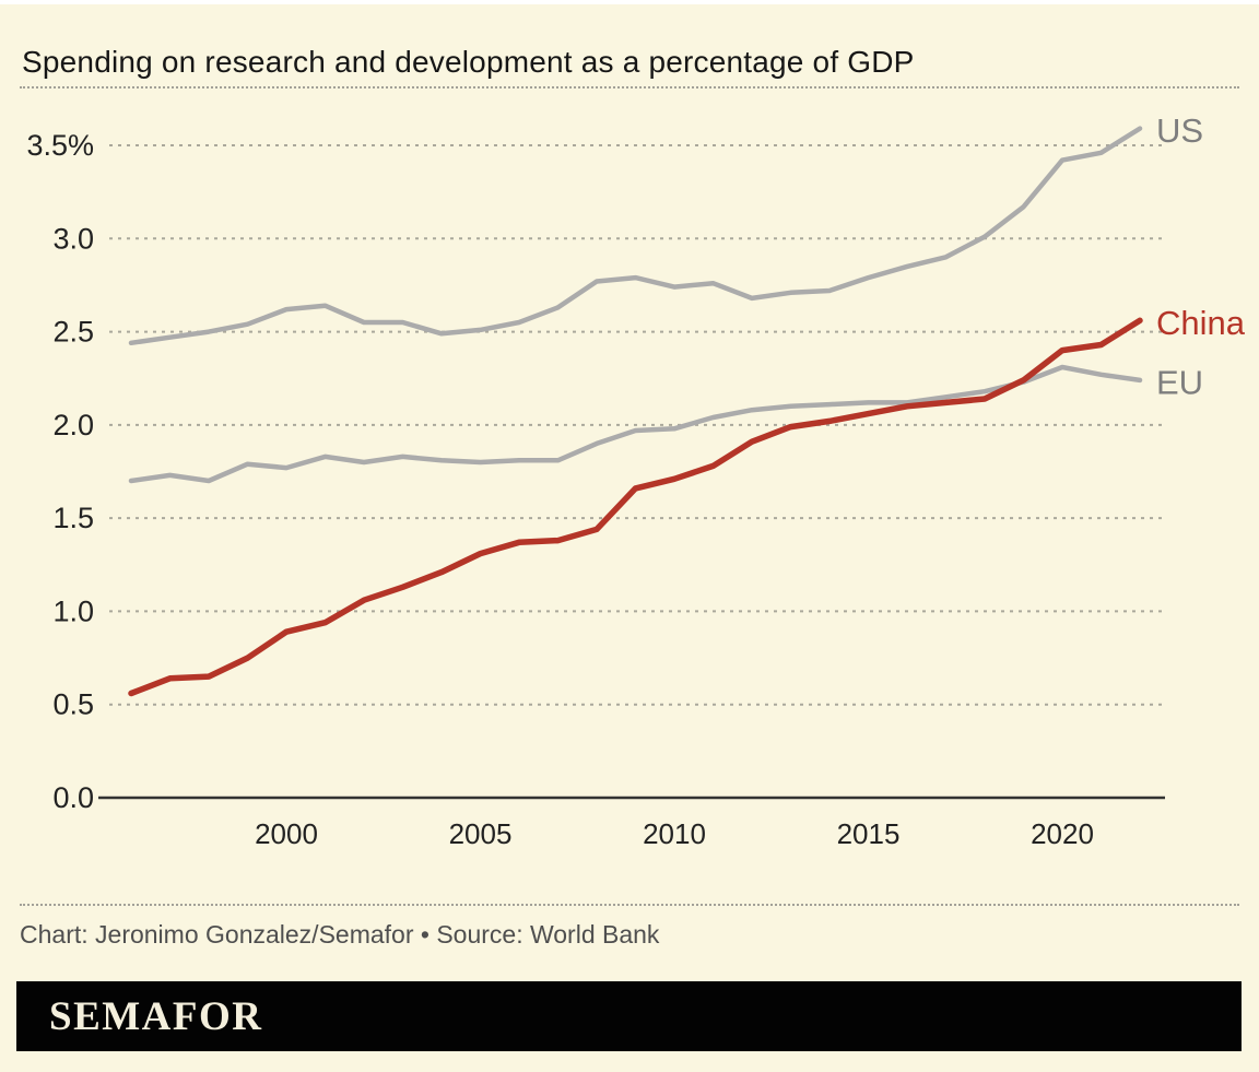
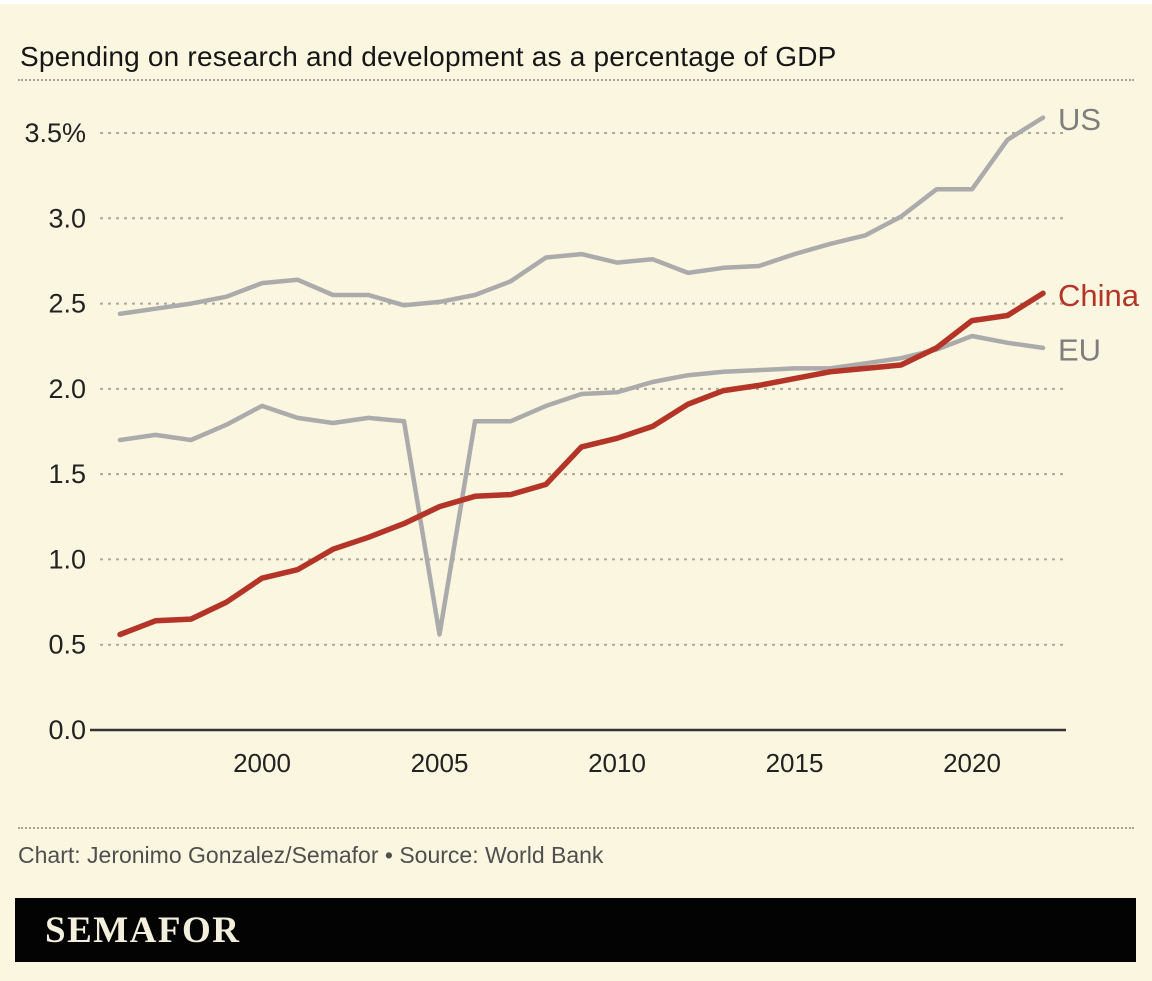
EU/2000: 1.77% -> 1.90%
EU/2005: 1.80% -> 0.56%
US/2020: 3.42% -> 3.17%
